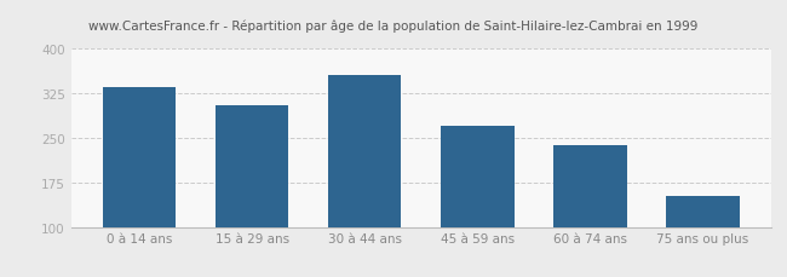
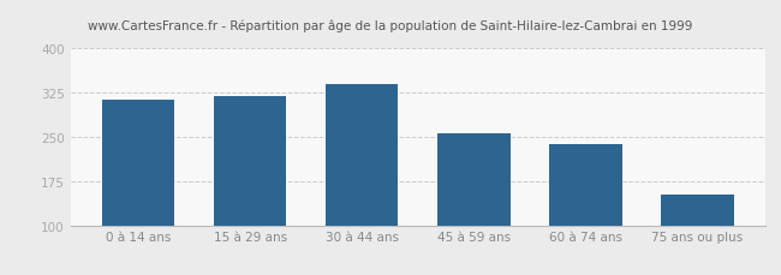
0 à 14 ans: 335 -> 313
15 à 29 ans: 305 -> 320
30 à 44 ans: 355 -> 340
45 à 59 ans: 270 -> 257
